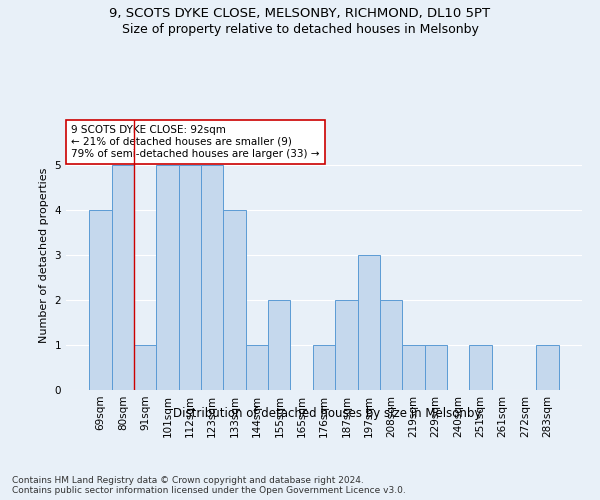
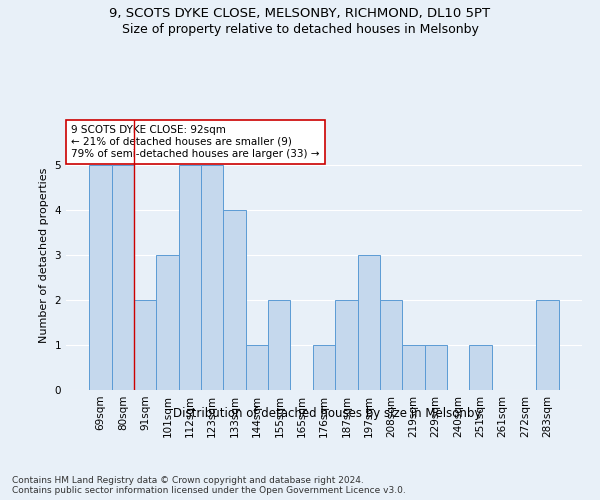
69sqm: 4 -> 5
91sqm: 1 -> 2
101sqm: 5 -> 3
283sqm: 1 -> 2
